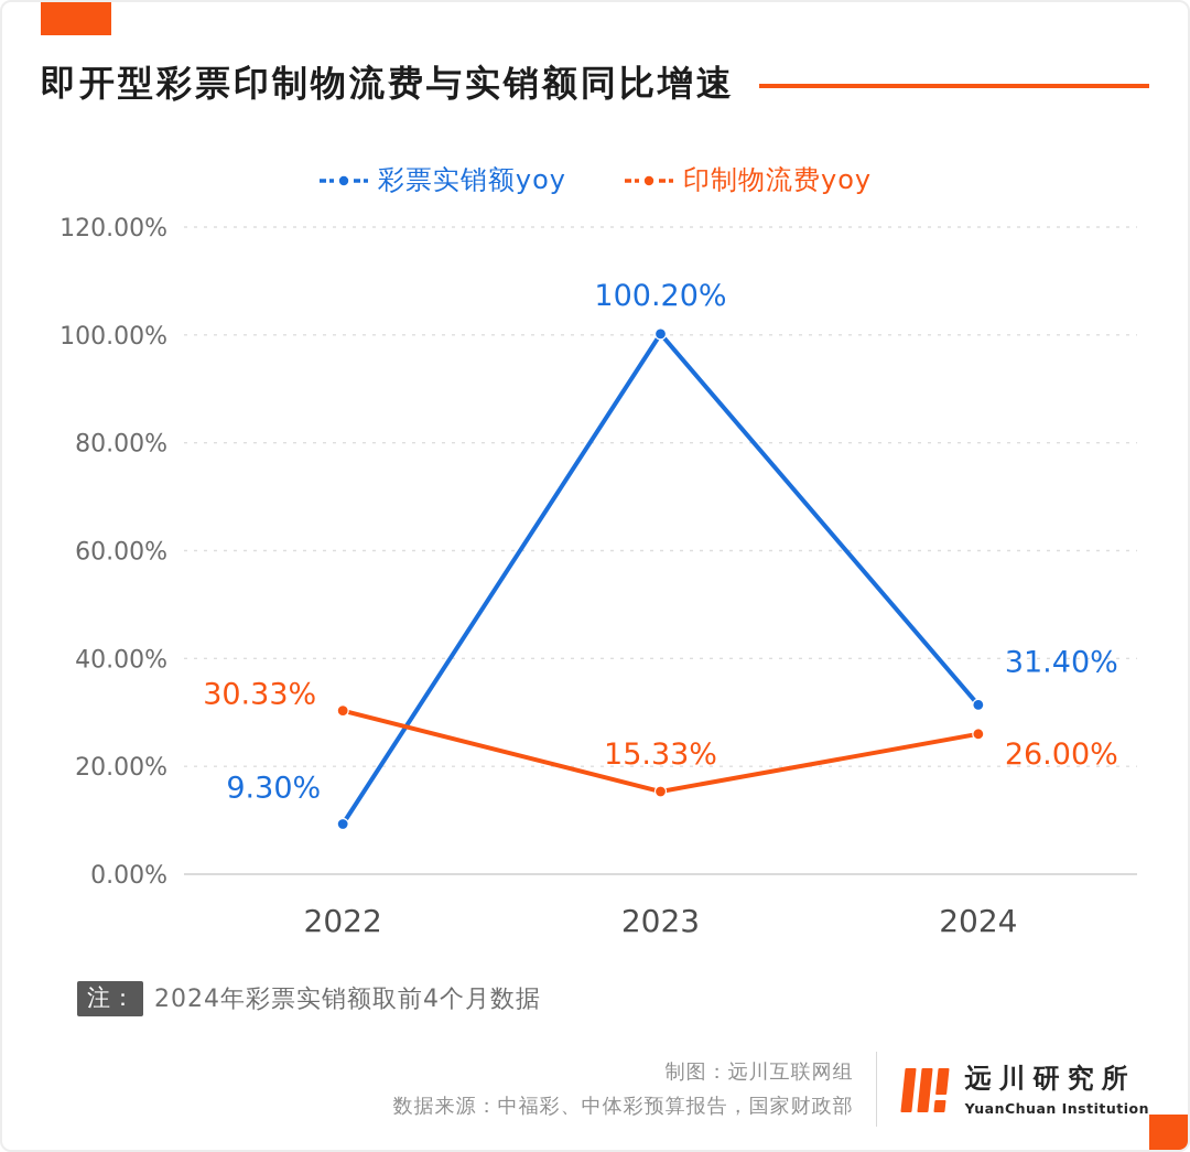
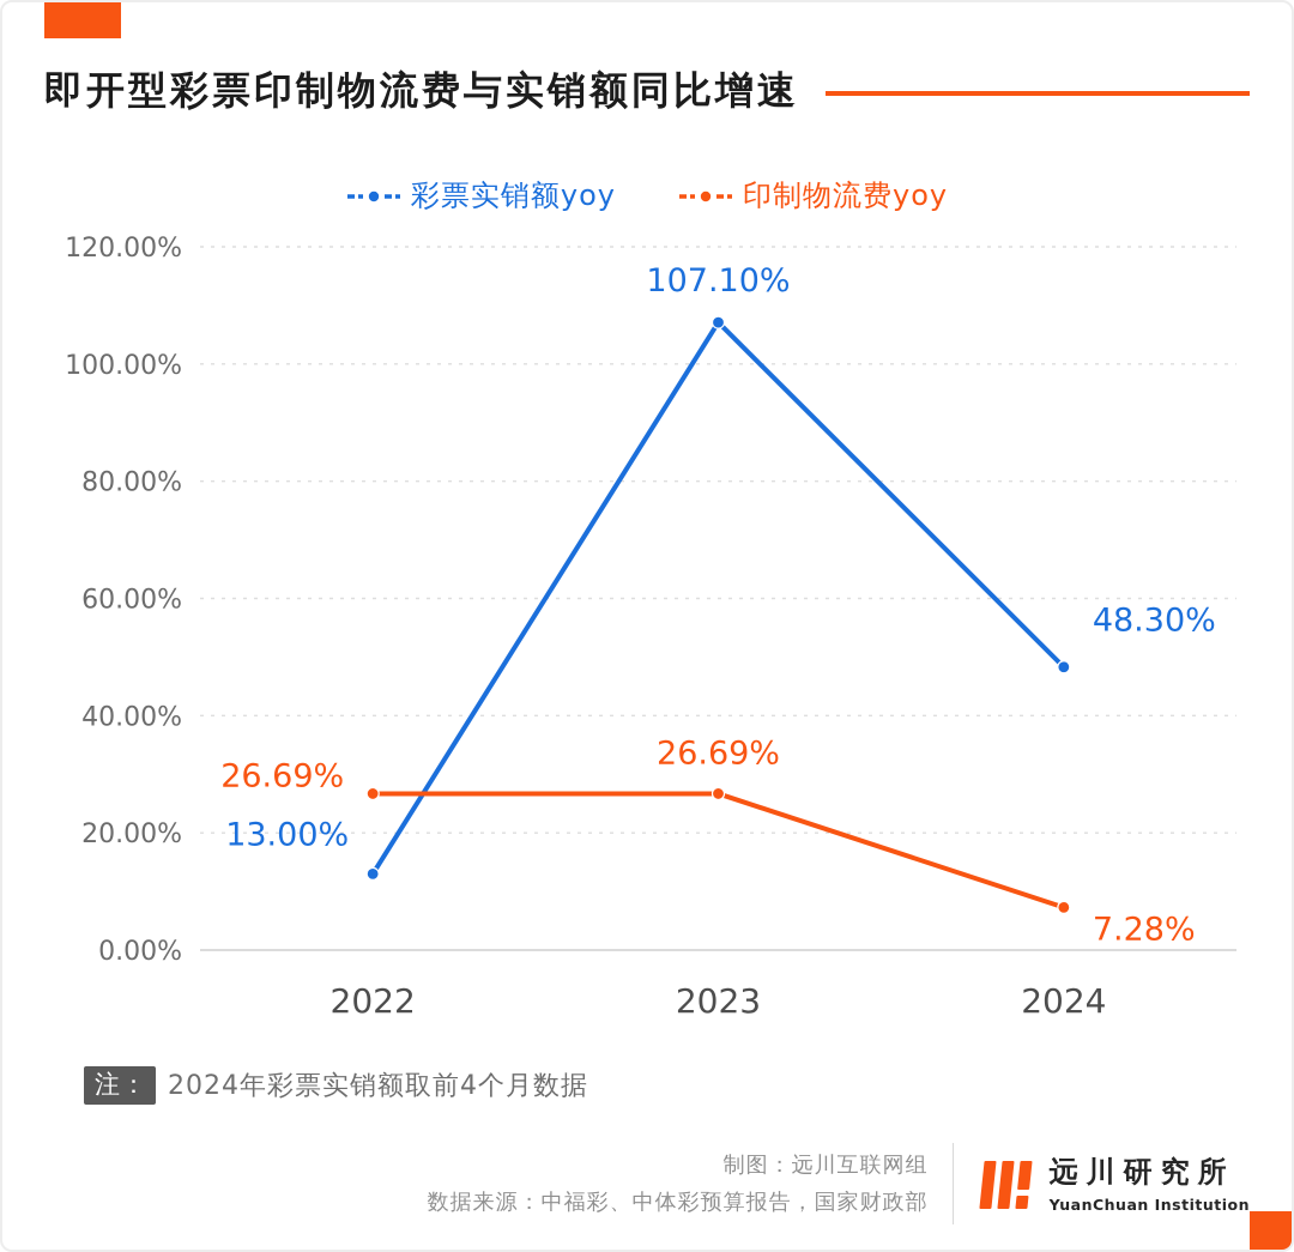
彩票实销额yoy/2022: 9.30% -> 13.00%
印制物流费yoy/2022: 30.33% -> 26.69%
彩票实销额yoy/2023: 100.20% -> 107.10%
印制物流费yoy/2023: 15.33% -> 26.69%
彩票实销额yoy/2024: 31.40% -> 48.30%
印制物流费yoy/2024: 26.00% -> 7.28%
